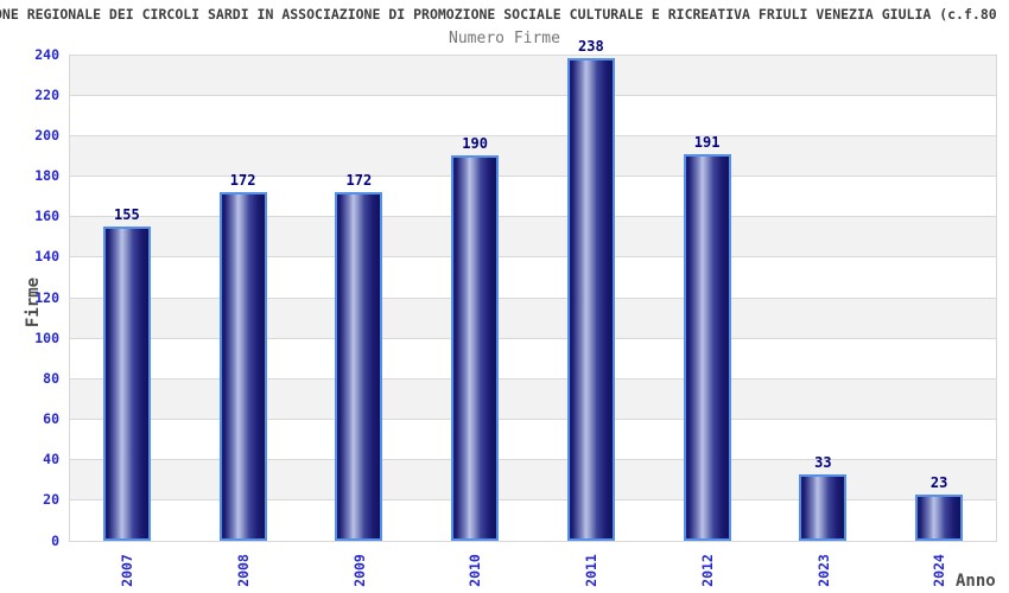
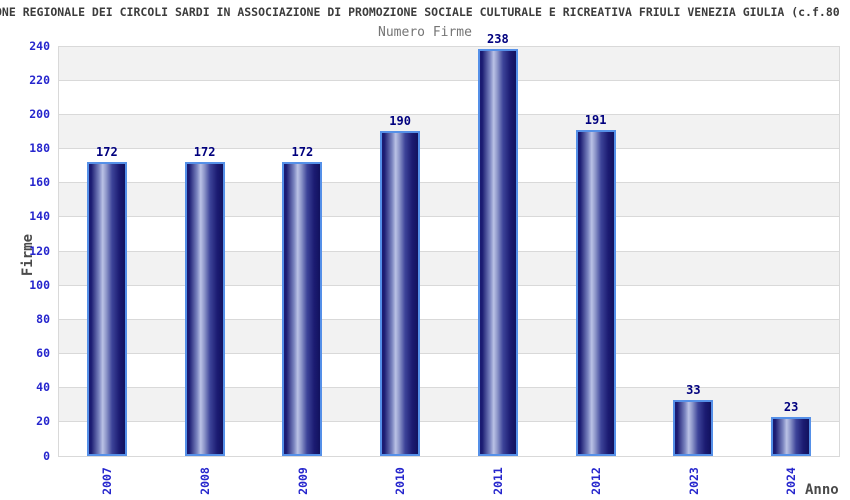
2007: 155 -> 172
